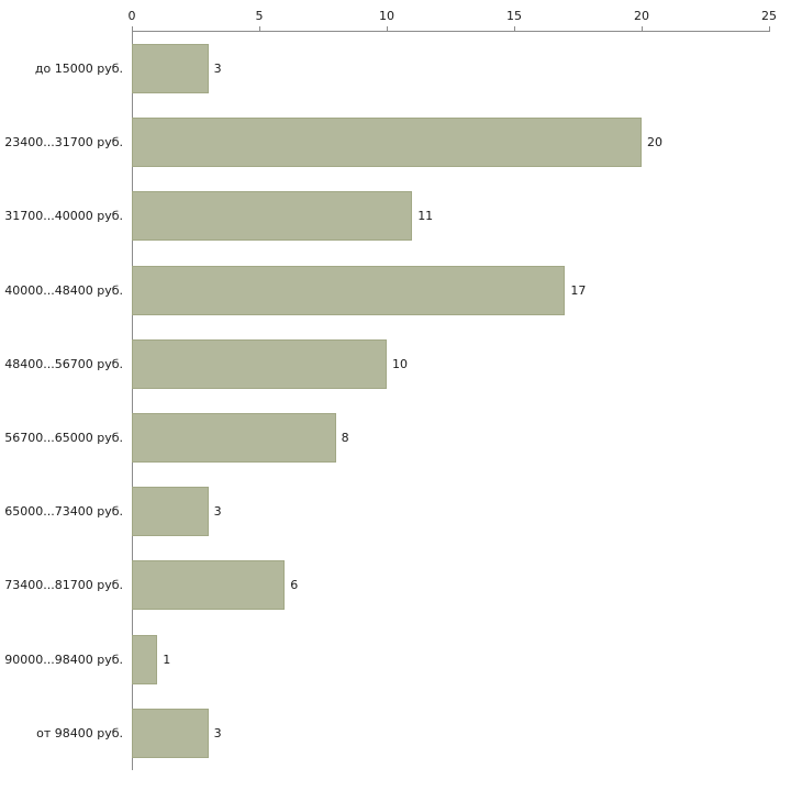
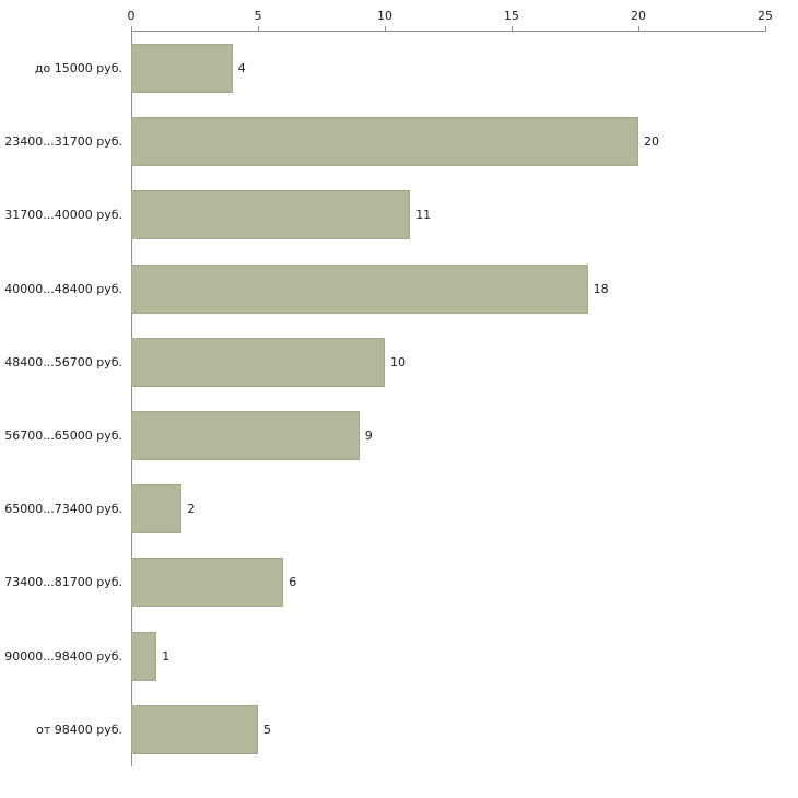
до 15000 руб.: 3 -> 4
40000...48400 руб.: 17 -> 18
56700...65000 руб.: 8 -> 9
65000...73400 руб.: 3 -> 2
от 98400 руб.: 3 -> 5
